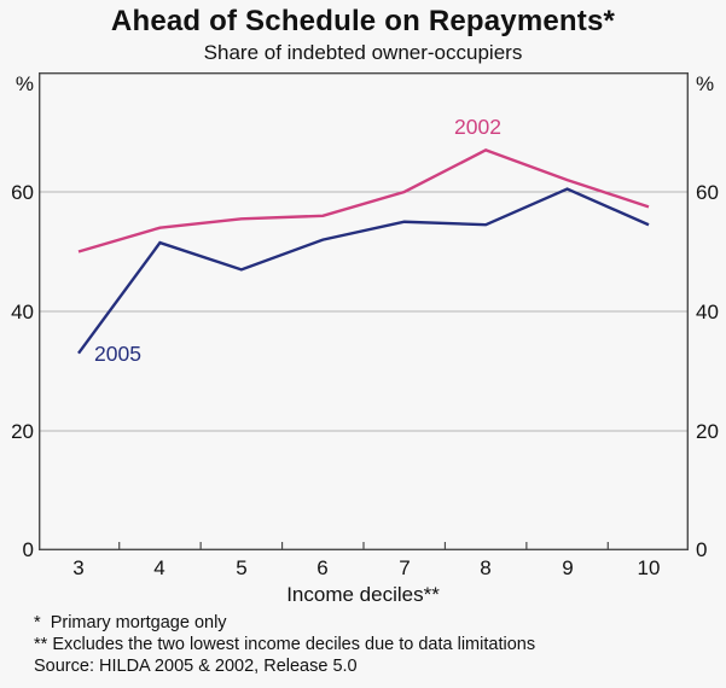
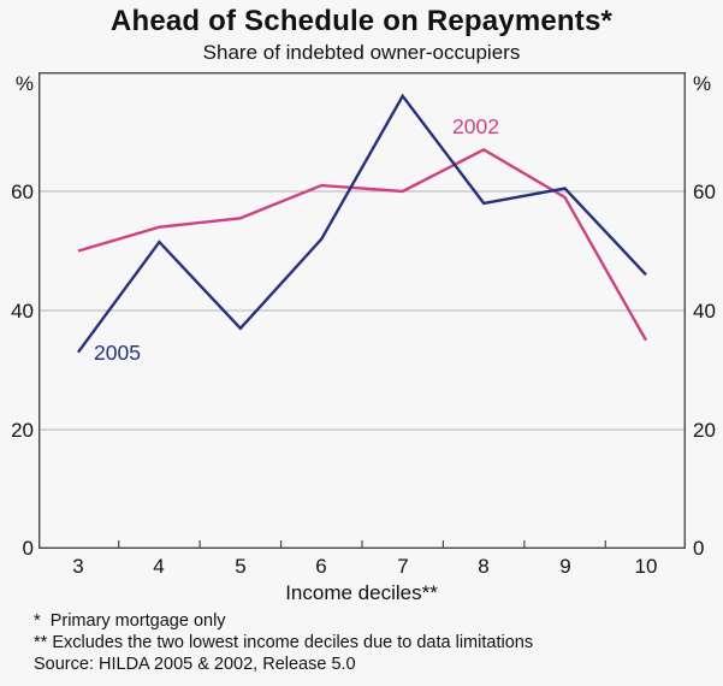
2005/5: 47 -> 37
2002/6: 56 -> 61
2005/7: 55 -> 76
2005/8: 54 -> 58
2002/9: 62 -> 59
2002/10: 58 -> 35
2005/10: 54 -> 46
